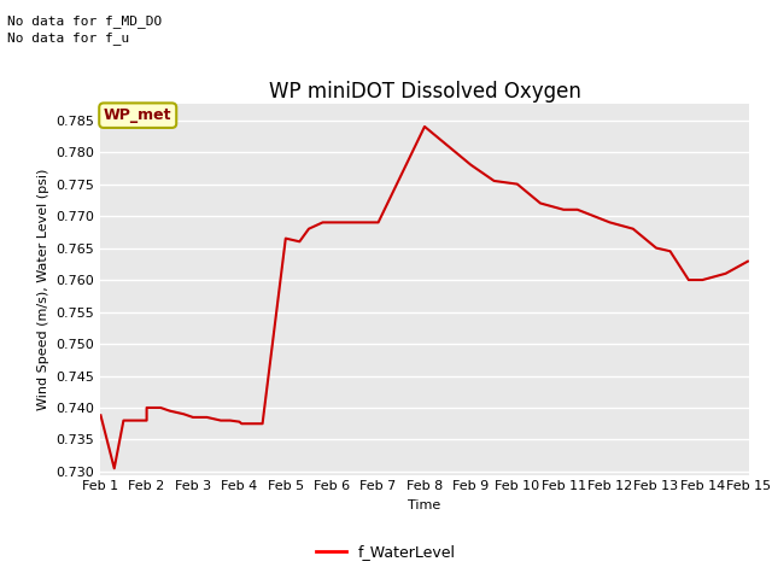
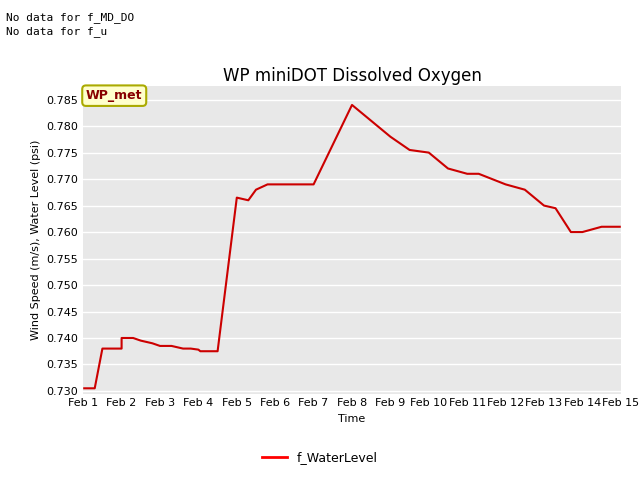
Feb 1: 0.7390 -> 0.7305
Feb 15: 0.7630 -> 0.7610
